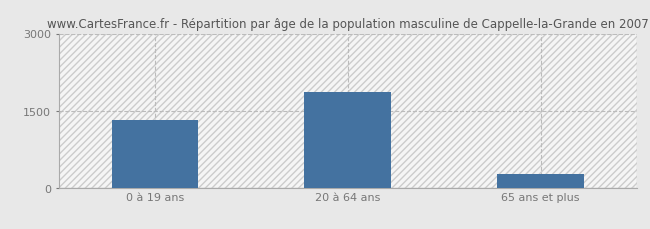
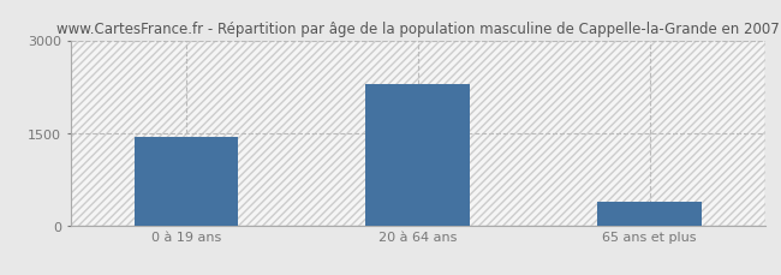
0 à 19 ans: 1320 -> 1440
20 à 64 ans: 1870 -> 2280
65 ans et plus: 270 -> 380
